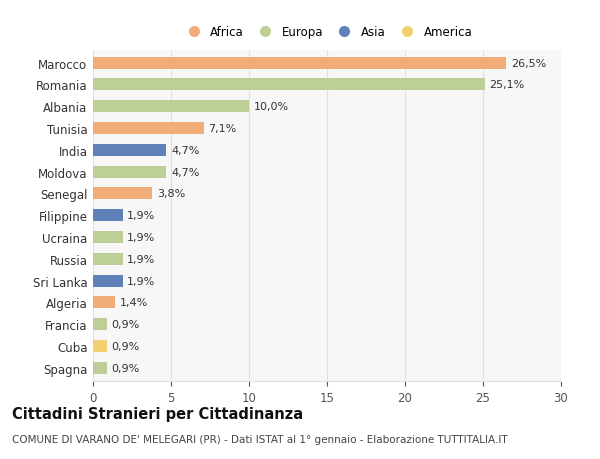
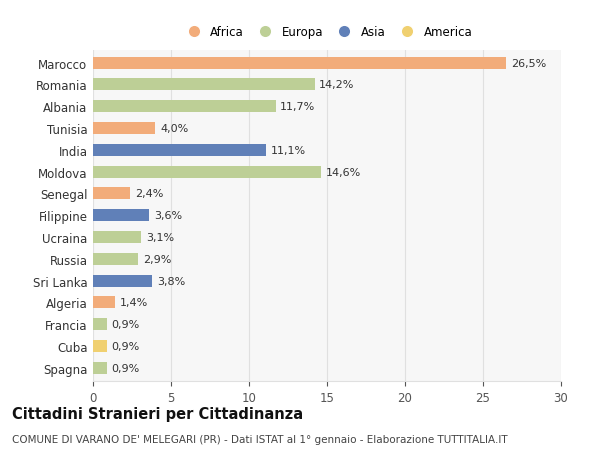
Romania: 25,1% -> 14,2%
Albania: 10,0% -> 11,7%
Tunisia: 7,1% -> 4,0%
India: 4,7% -> 11,1%
Moldova: 4,7% -> 14,6%
Senegal: 3,8% -> 2,4%
Filippine: 1,9% -> 3,6%
Ucraina: 1,9% -> 3,1%
Russia: 1,9% -> 2,9%
Sri Lanka: 1,9% -> 3,8%
